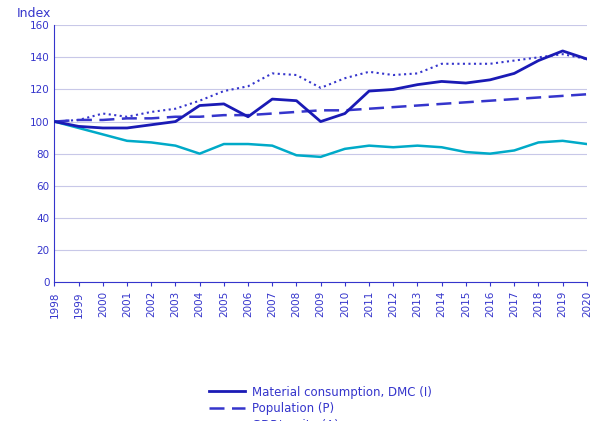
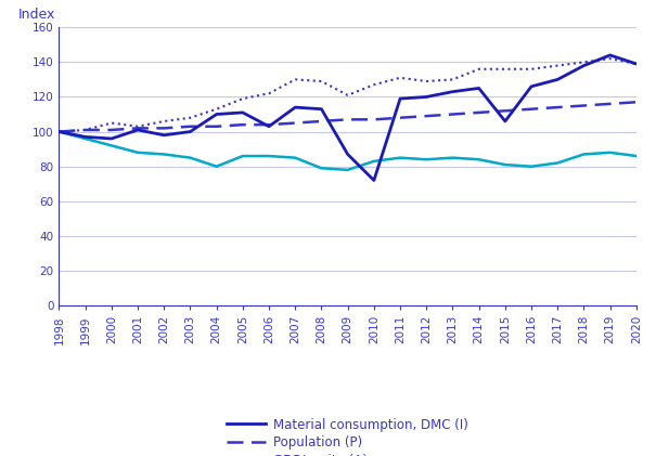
Material consumption, DMC (I)/2001: 96 -> 101
Material consumption, DMC (I)/2009: 100 -> 87
Material consumption, DMC (I)/2010: 105 -> 72
Material consumption, DMC (I)/2015: 124 -> 106
